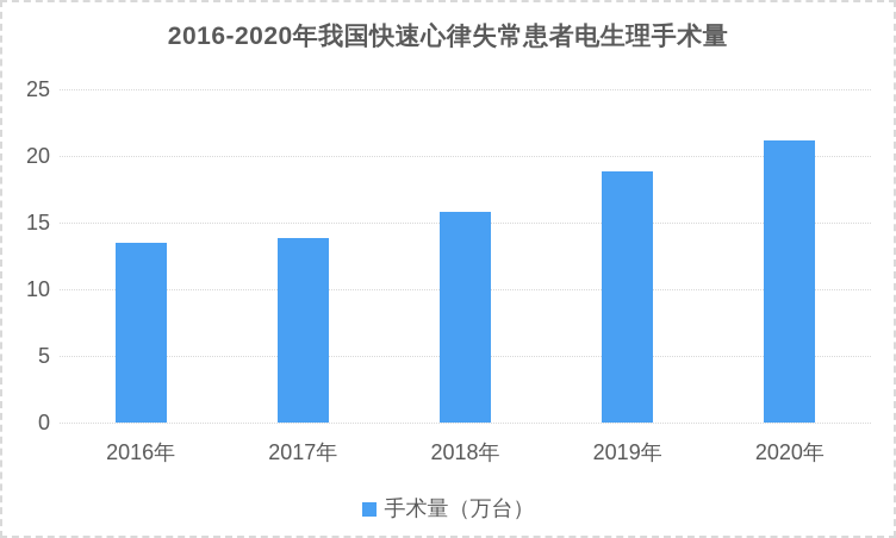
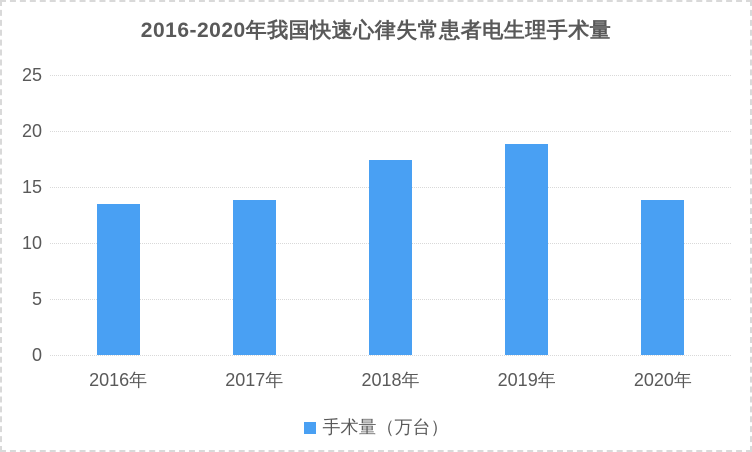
2018年: 15.8 -> 17.4
2020年: 21.2 -> 13.8
